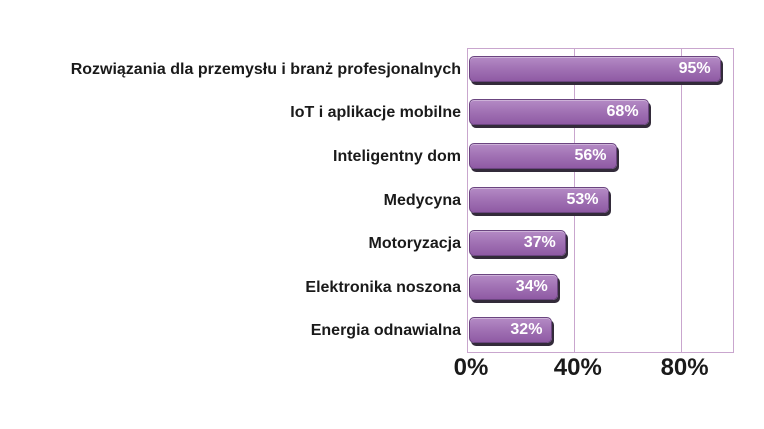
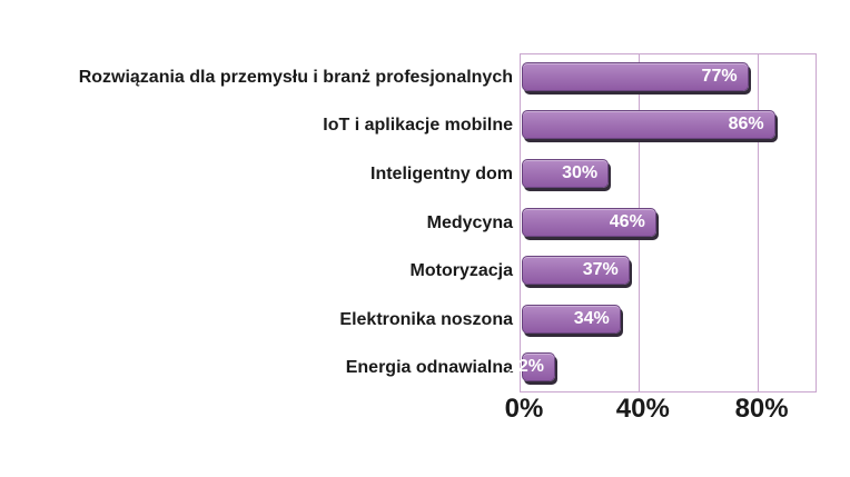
Rozwiązania dla przemysłu i branż profesjonalnych: 95% -> 77%
IoT i aplikacje mobilne: 68% -> 86%
Inteligentny dom: 56% -> 30%
Medycyna: 53% -> 46%
Energia odnawialna: 32% -> 12%
